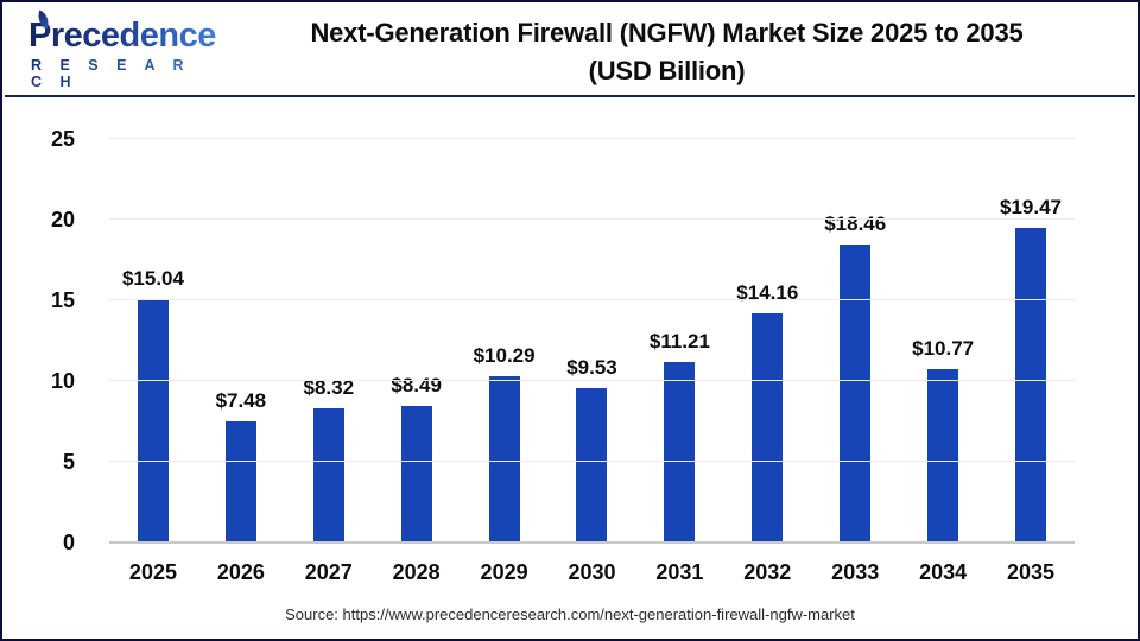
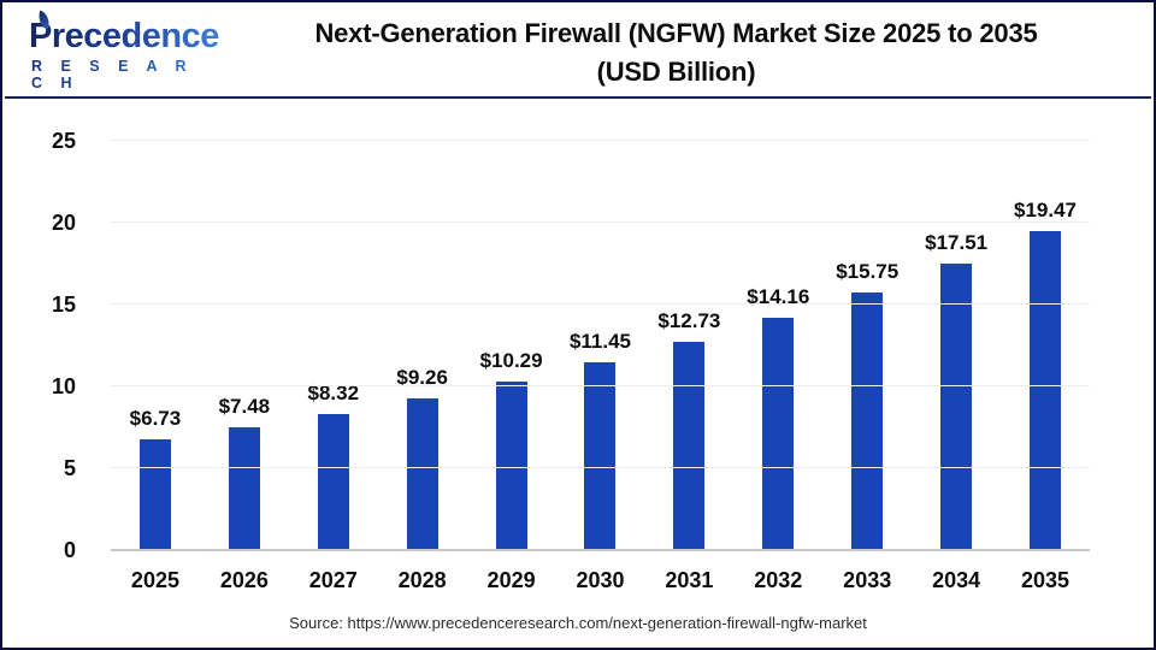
2025: $15.04 -> $6.73
2028: $8.49 -> $9.26
2030: $9.53 -> $11.45
2031: $11.21 -> $12.73
2033: $18.46 -> $15.75
2034: $10.77 -> $17.51
